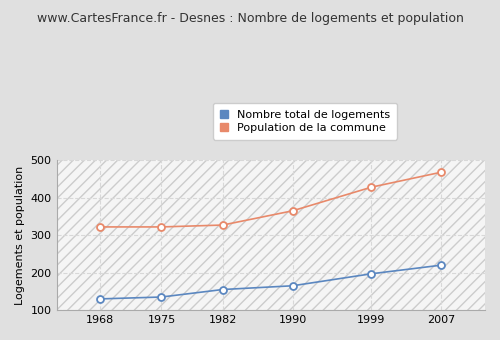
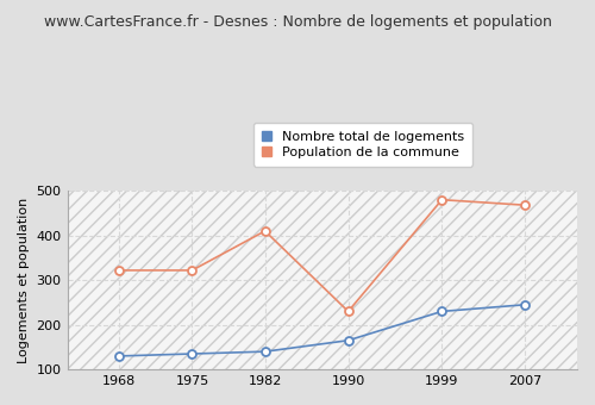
Nombre total de logements/1982: 155 -> 140
Population de la commune/1982: 327 -> 410
Population de la commune/1990: 365 -> 230
Nombre total de logements/1999: 197 -> 230
Population de la commune/1999: 428 -> 480
Nombre total de logements/2007: 220 -> 245
